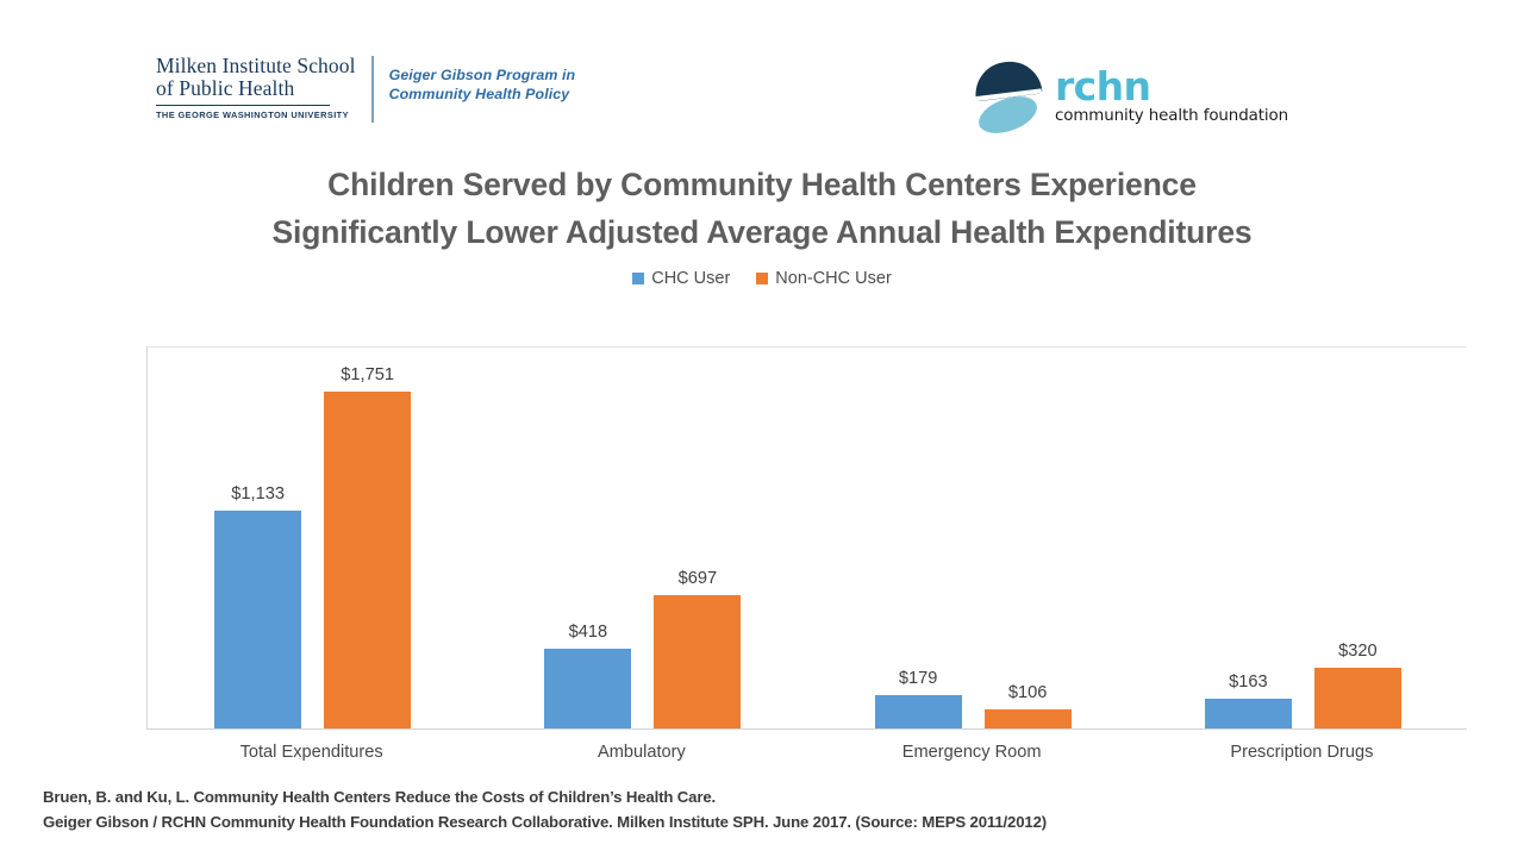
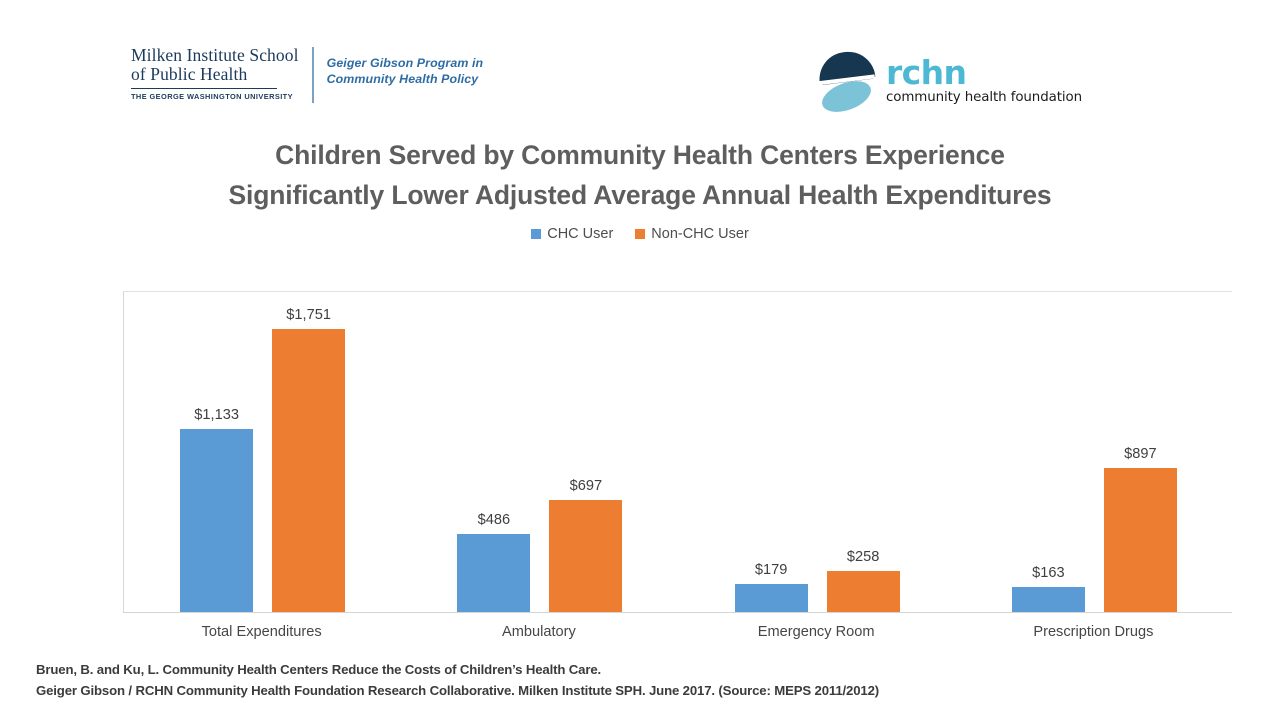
CHC User/Ambulatory: $418 -> $486
Non-CHC User/Emergency Room: $106 -> $258
Non-CHC User/Prescription Drugs: $320 -> $897
